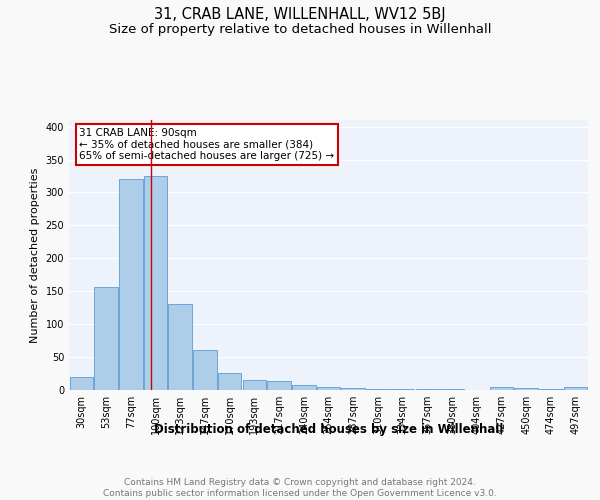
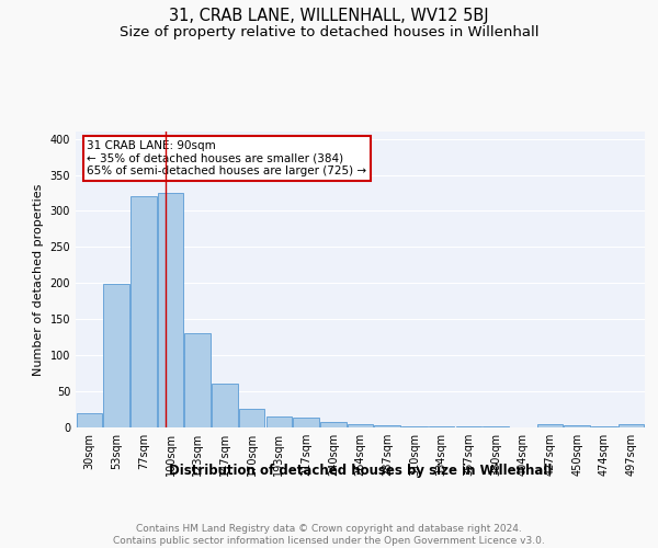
53sqm: 156 -> 199
